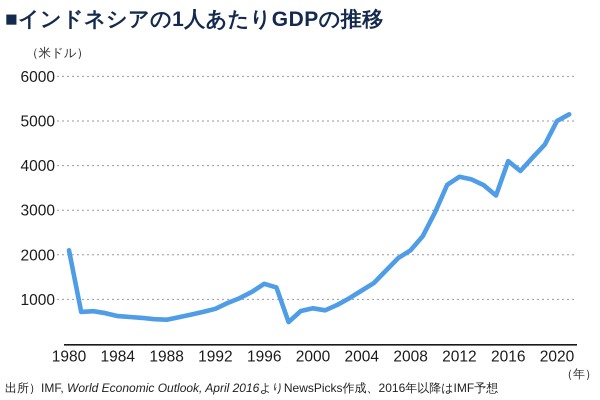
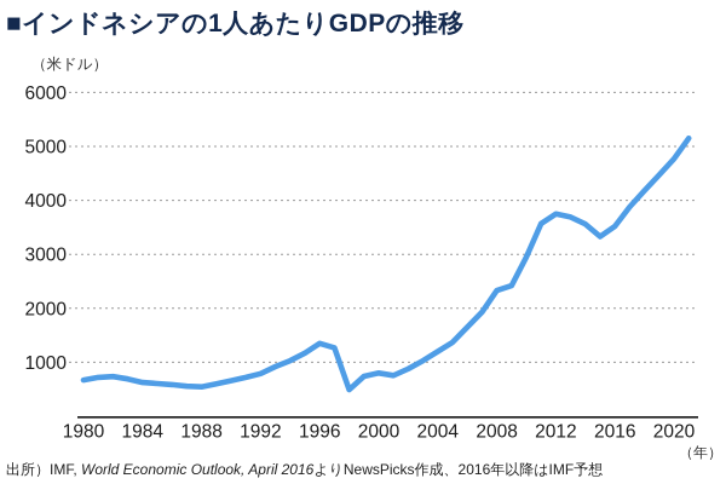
1980: 2100 -> 700
2008: 2100 -> 2300
2016: 4100 -> 3500
2020: 5000 -> 4800
